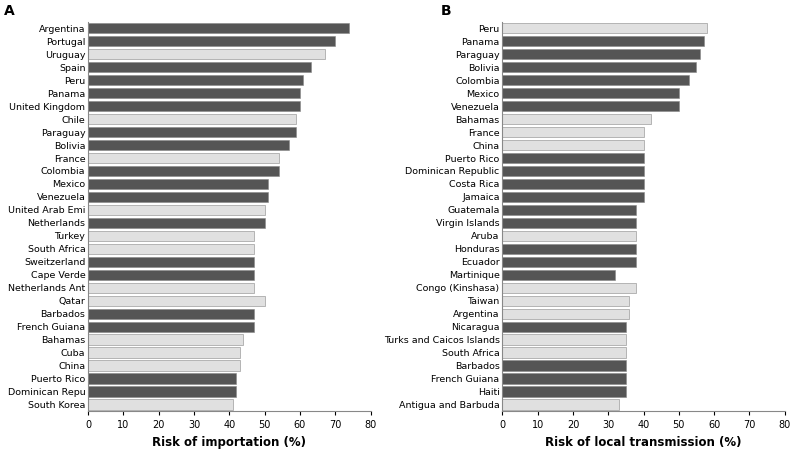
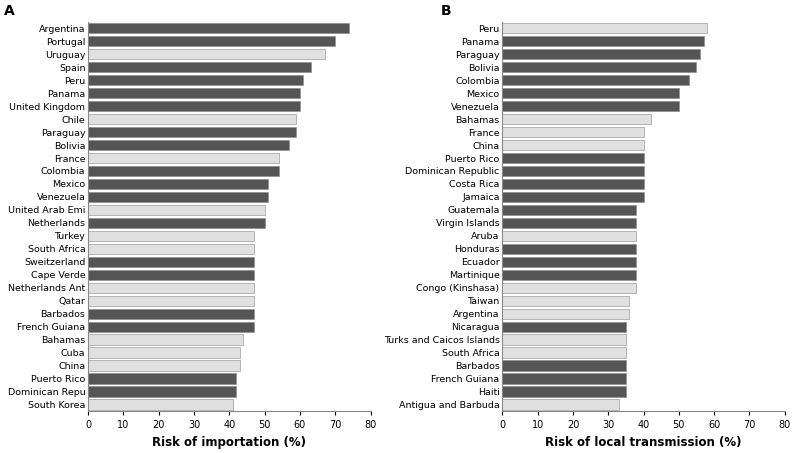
Qatar: 50 -> 47
Martinique: 32 -> 38
